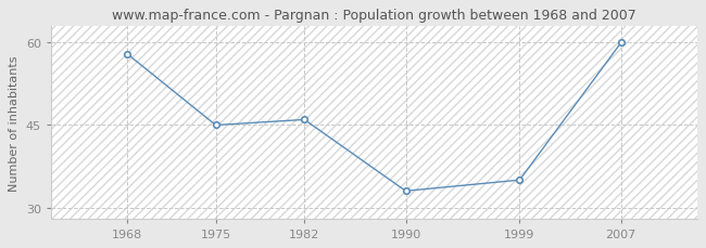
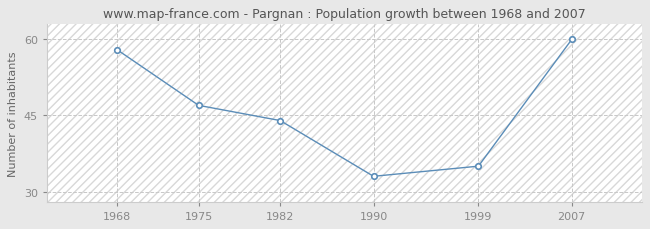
1975: 45 -> 47
1982: 46 -> 44
